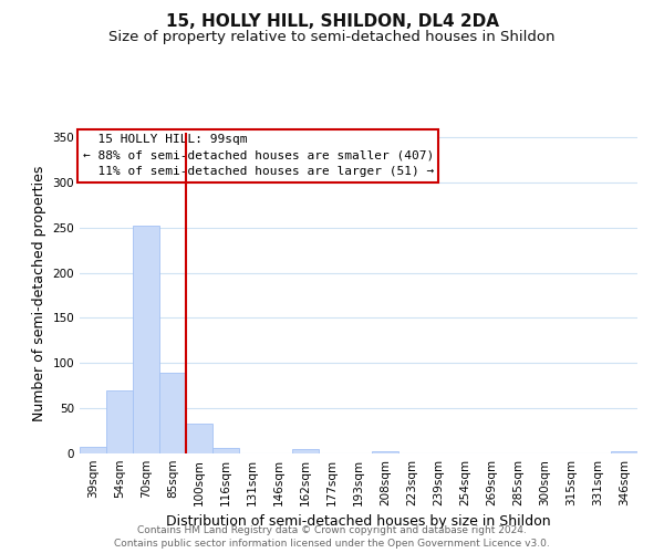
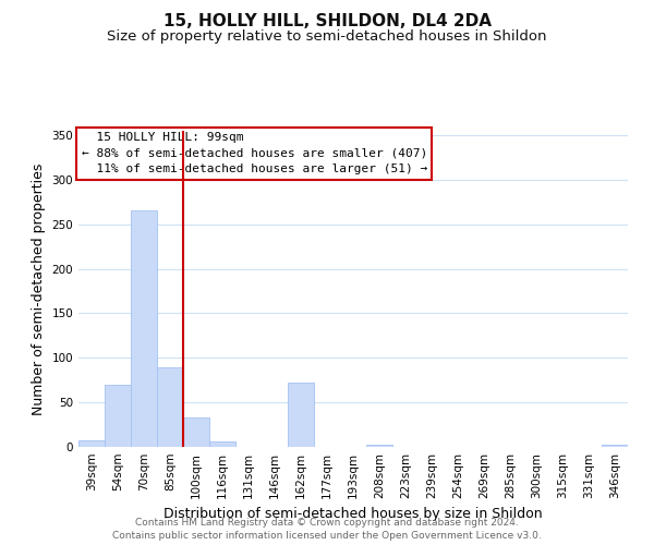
70sqm: 252 -> 266
162sqm: 5 -> 72
